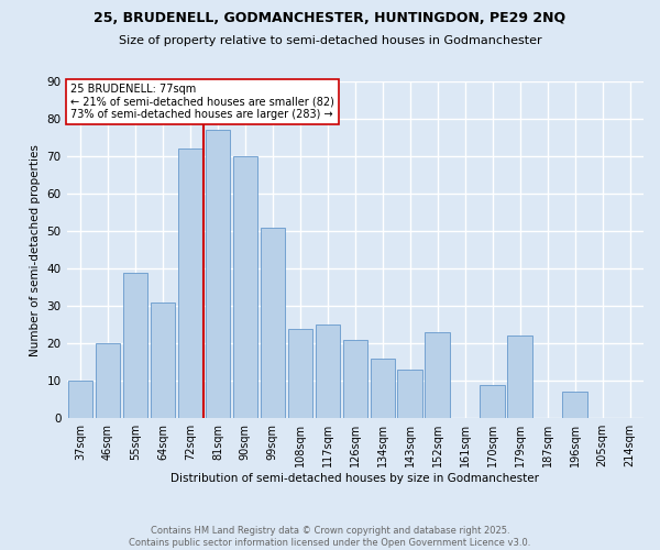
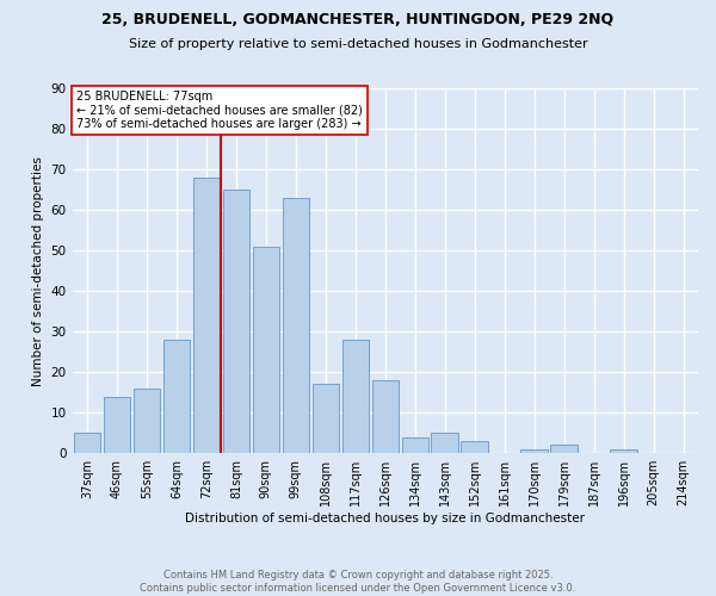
37sqm: 10 -> 5
46sqm: 20 -> 14
55sqm: 39 -> 16
64sqm: 31 -> 28
72sqm: 72 -> 68
81sqm: 77 -> 65
90sqm: 70 -> 51
99sqm: 51 -> 63
108sqm: 24 -> 17
117sqm: 25 -> 28
126sqm: 21 -> 18
134sqm: 16 -> 4
143sqm: 13 -> 5
152sqm: 23 -> 3
170sqm: 9 -> 1
179sqm: 22 -> 2
196sqm: 7 -> 1
